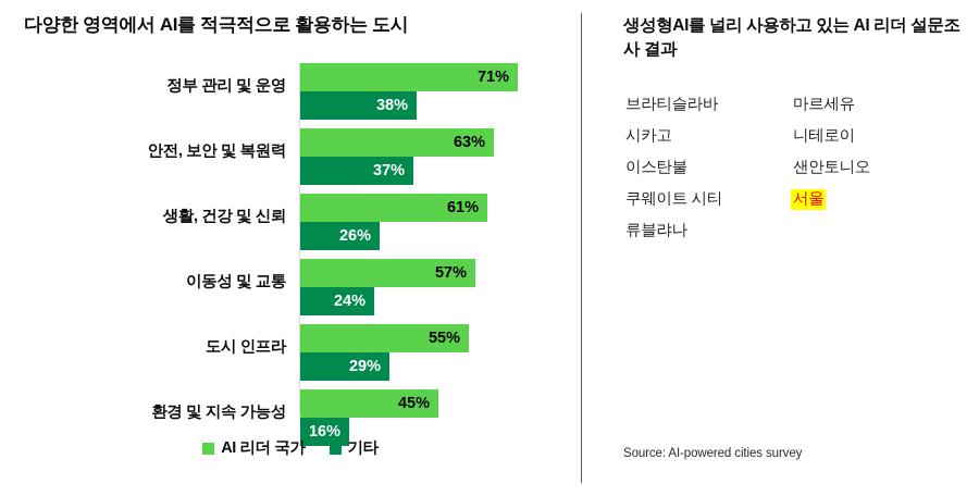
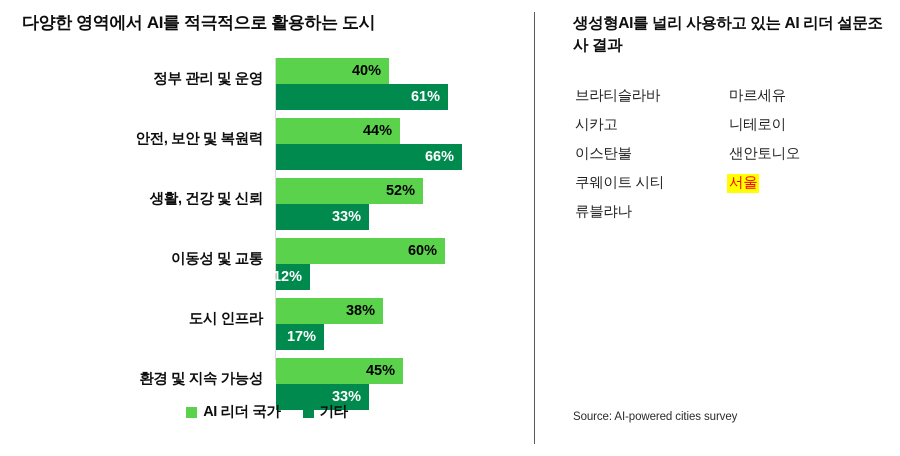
AI 리더 국가/정부 관리 및 운영: 71% -> 40%
기타/정부 관리 및 운영: 38% -> 61%
AI 리더 국가/안전, 보안 및 복원력: 63% -> 44%
기타/안전, 보안 및 복원력: 37% -> 66%
AI 리더 국가/생활, 건강 및 신뢰: 61% -> 52%
기타/생활, 건강 및 신뢰: 26% -> 33%
AI 리더 국가/이동성 및 교통: 57% -> 60%
기타/이동성 및 교통: 24% -> 12%
AI 리더 국가/도시 인프라: 55% -> 38%
기타/도시 인프라: 29% -> 17%
기타/환경 및 지속 가능성: 16% -> 33%
